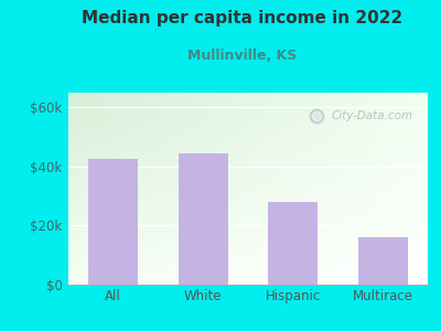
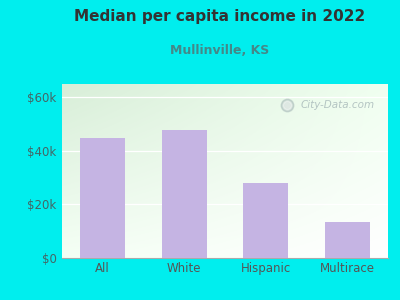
All: $42.5k -> $45.0k
White: $44.5k -> $48.0k
Multirace: $16.0k -> $13.5k
